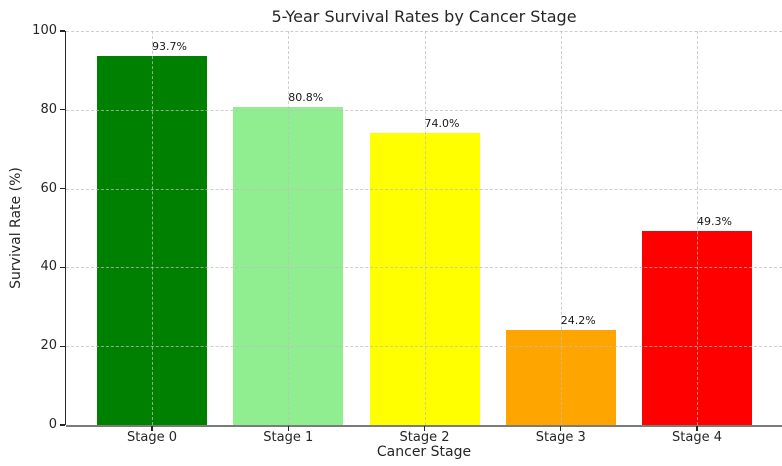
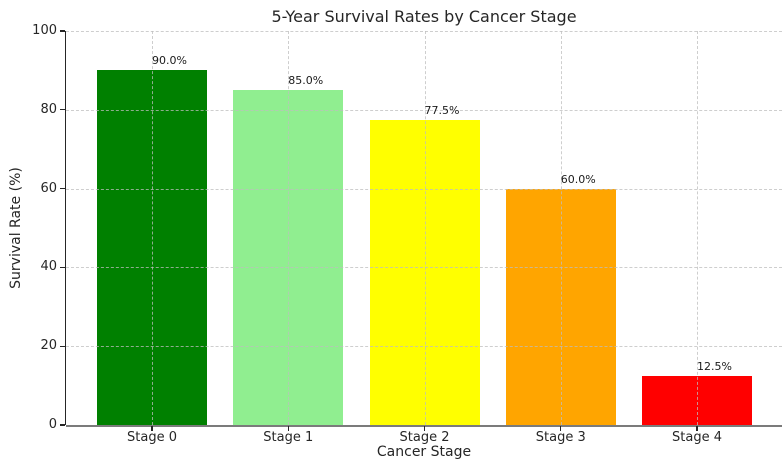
Stage 0: 93.7% -> 90.0%
Stage 1: 80.8% -> 85.0%
Stage 2: 74.0% -> 77.5%
Stage 3: 24.2% -> 60.0%
Stage 4: 49.3% -> 12.5%
